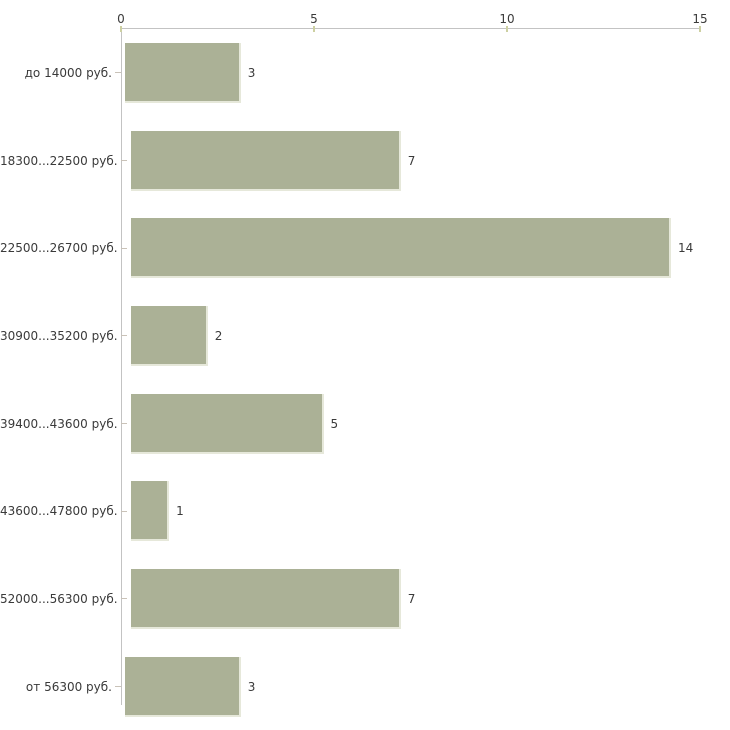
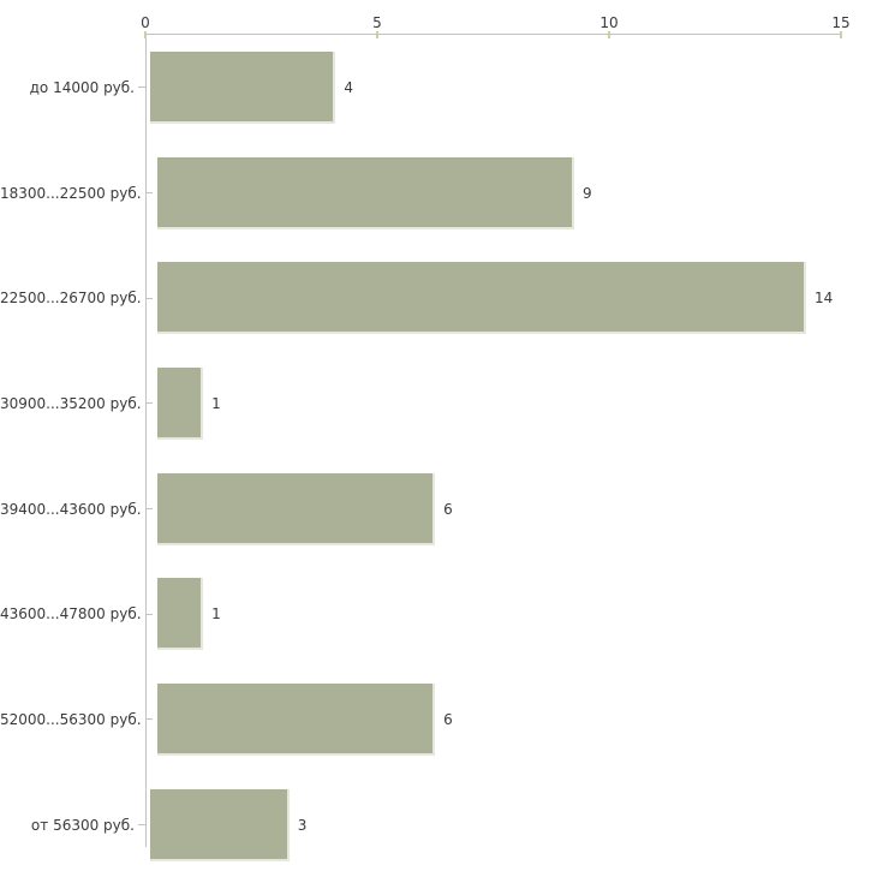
до 14000 руб.: 3 -> 4
18300...22500 руб.: 7 -> 9
30900...35200 руб.: 2 -> 1
39400...43600 руб.: 5 -> 6
52000...56300 руб.: 7 -> 6
